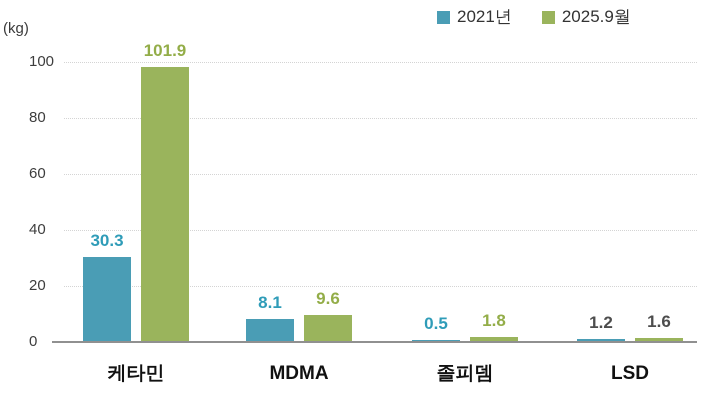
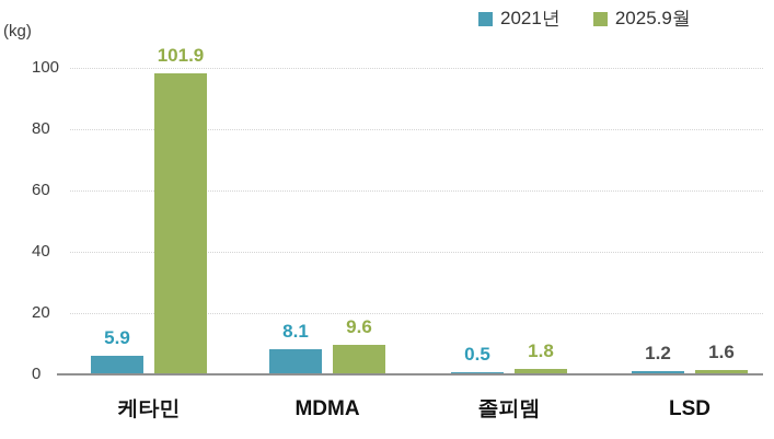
2021년/케타민: 30.3 -> 5.9
